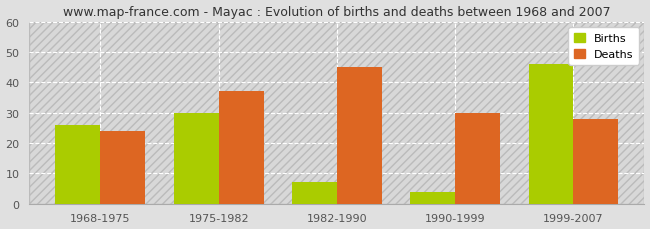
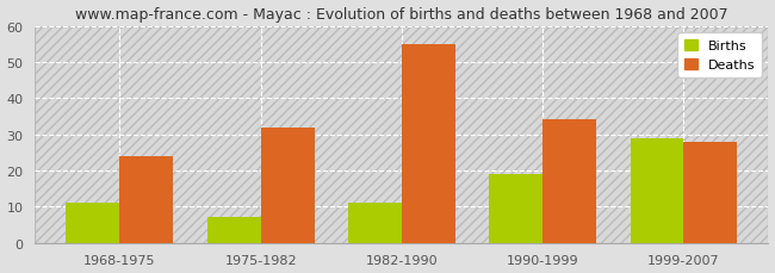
Births/1968-1975: 26 -> 11
Births/1975-1982: 30 -> 7
Deaths/1975-1982: 37 -> 32
Births/1982-1990: 7 -> 11
Deaths/1982-1990: 45 -> 55
Births/1990-1999: 4 -> 19
Deaths/1990-1999: 30 -> 34
Births/1999-2007: 46 -> 29
